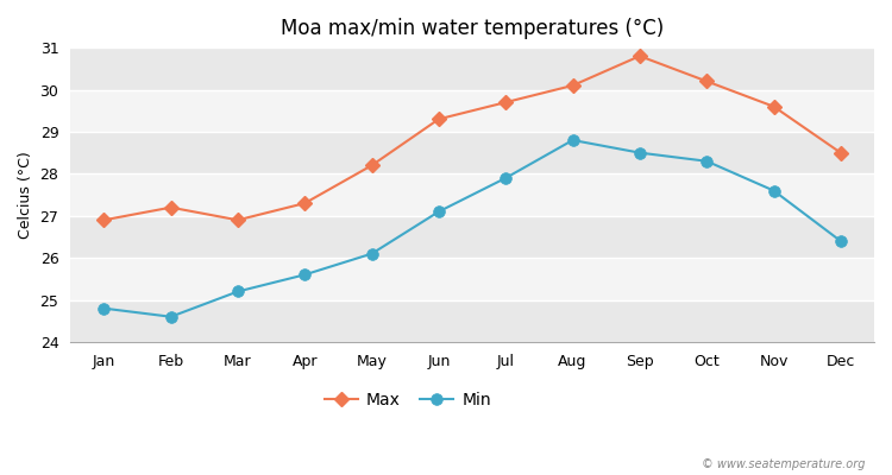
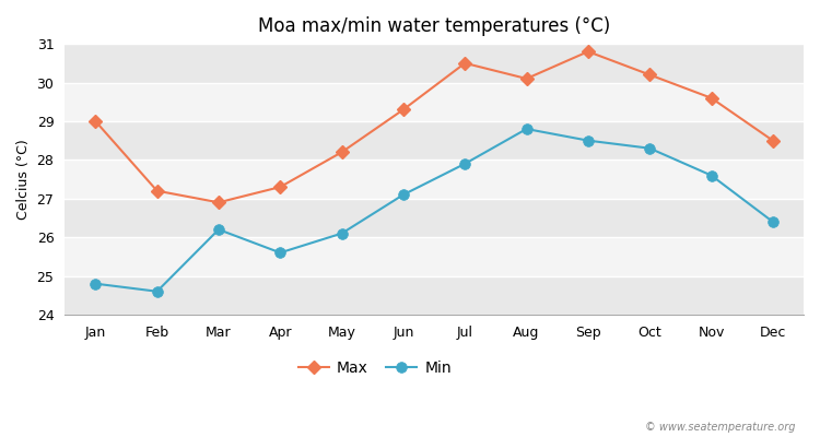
Max/Jan: 26.9 -> 29.0
Min/Mar: 25.2 -> 26.2
Max/Jul: 29.7 -> 30.5
